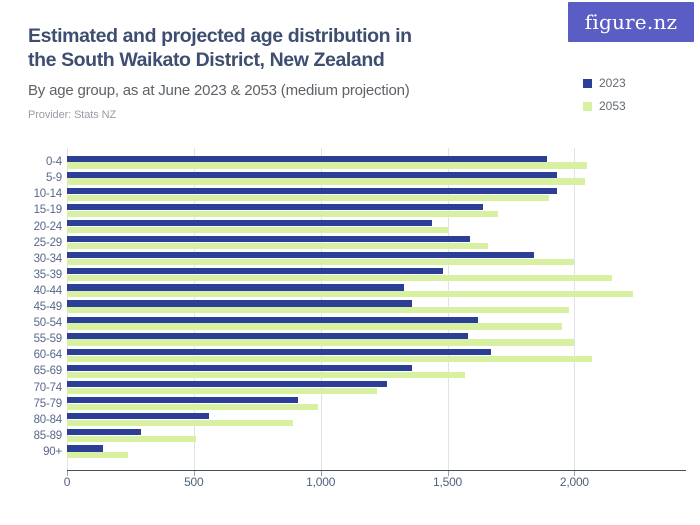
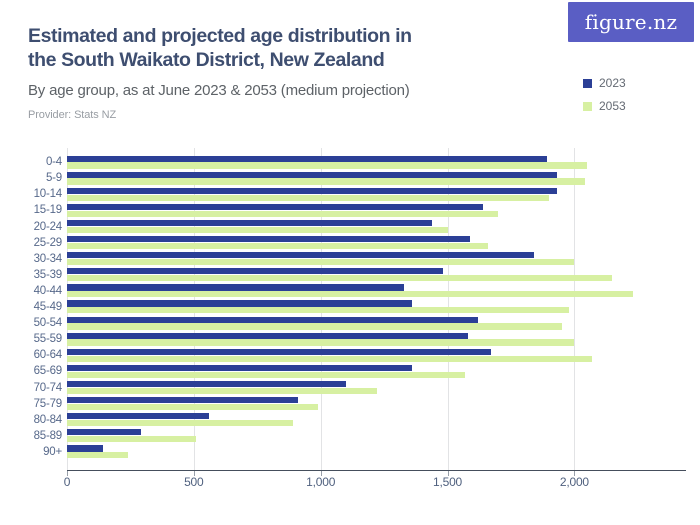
2023/70-74: 1260 -> 1100
